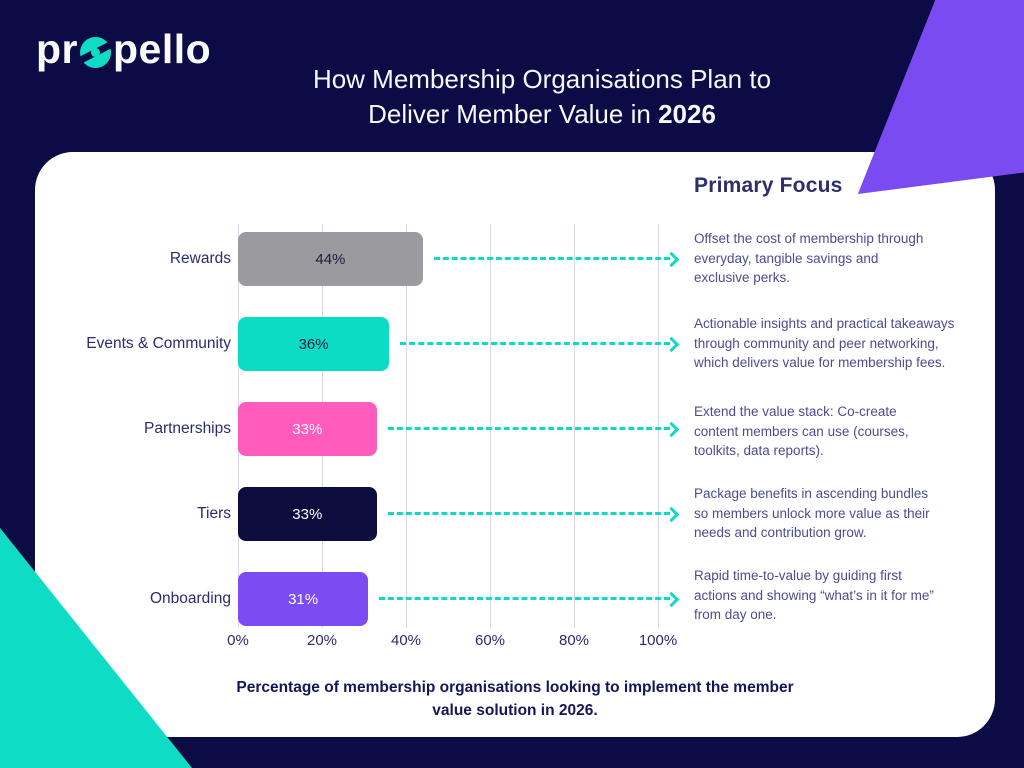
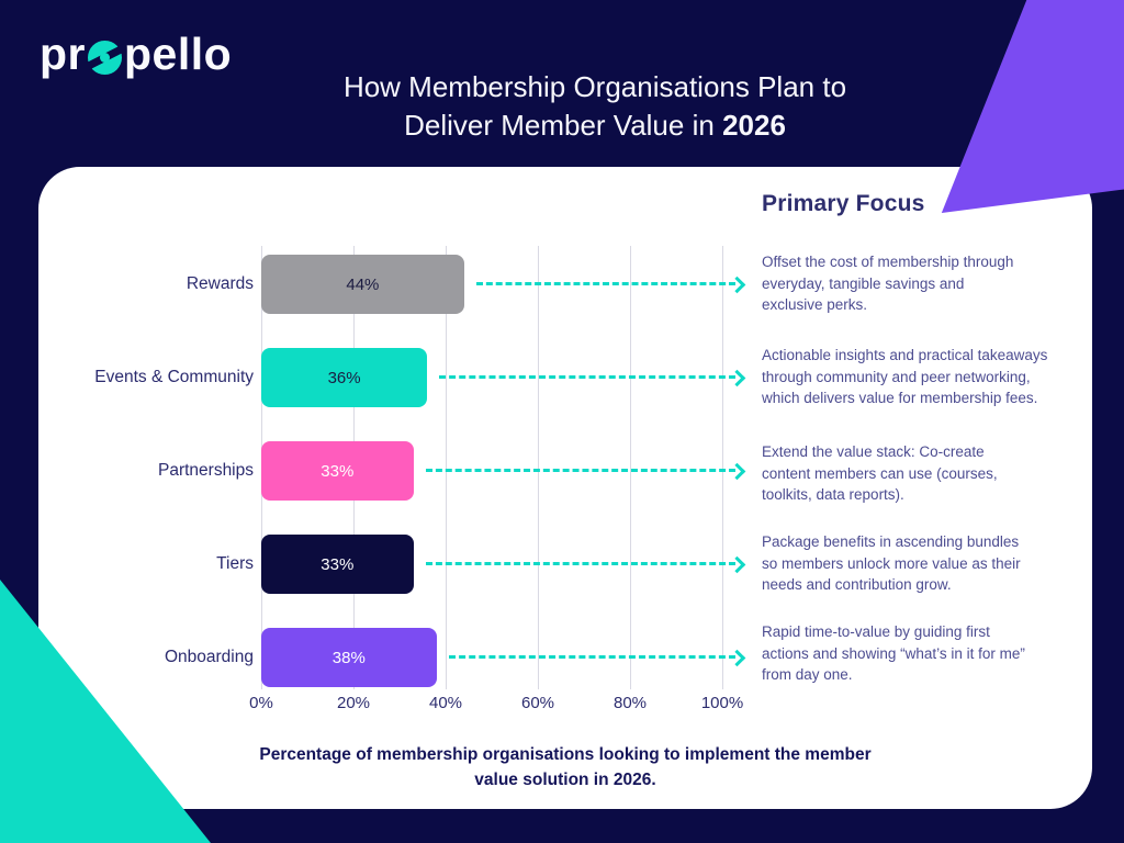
Onboarding: 31% -> 38%
